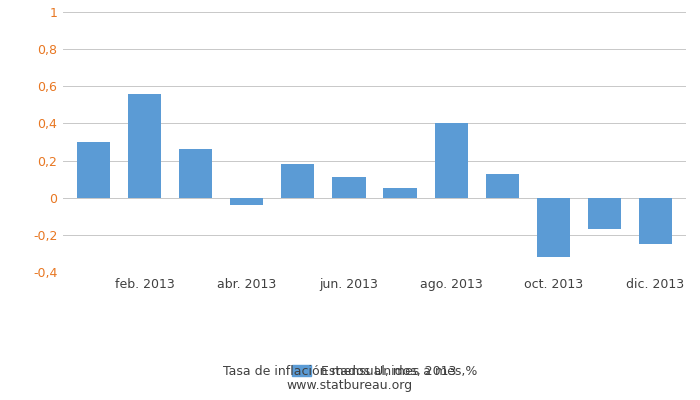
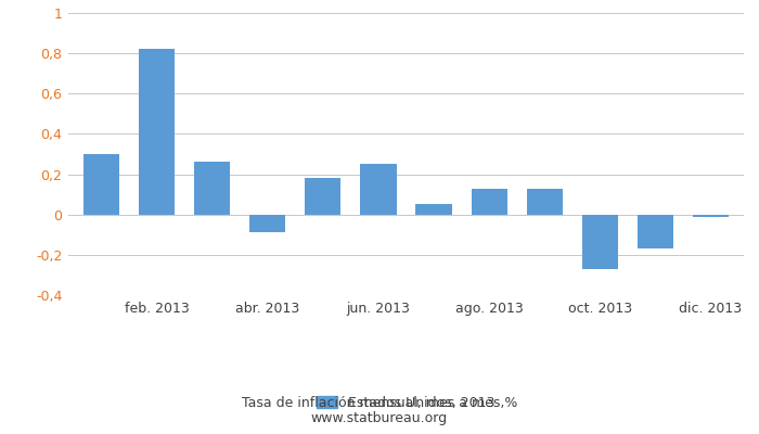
feb. 2013: 0,56 -> 0,82
abr. 2013: -0,04 -> -0,09
jun. 2013: 0,11 -> 0,25
ago. 2013: 0,40 -> 0,13
oct. 2013: -0,32 -> -0,27
dic. 2013: -0,25 -> -0,01
